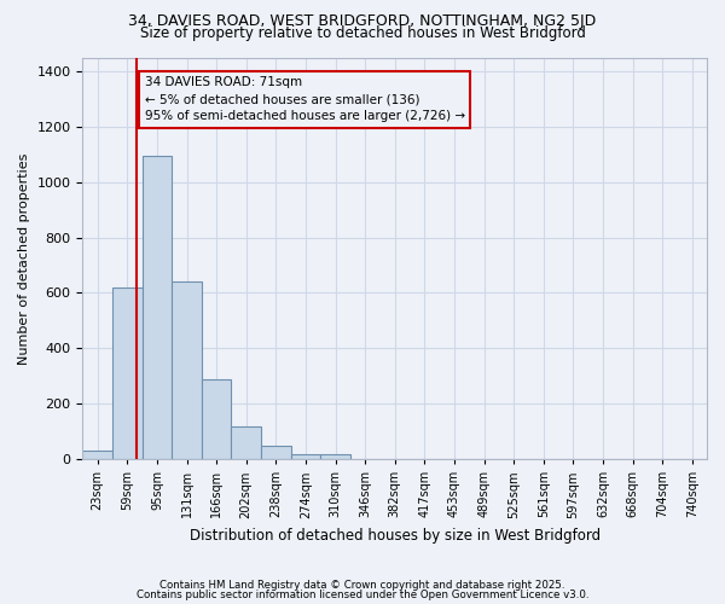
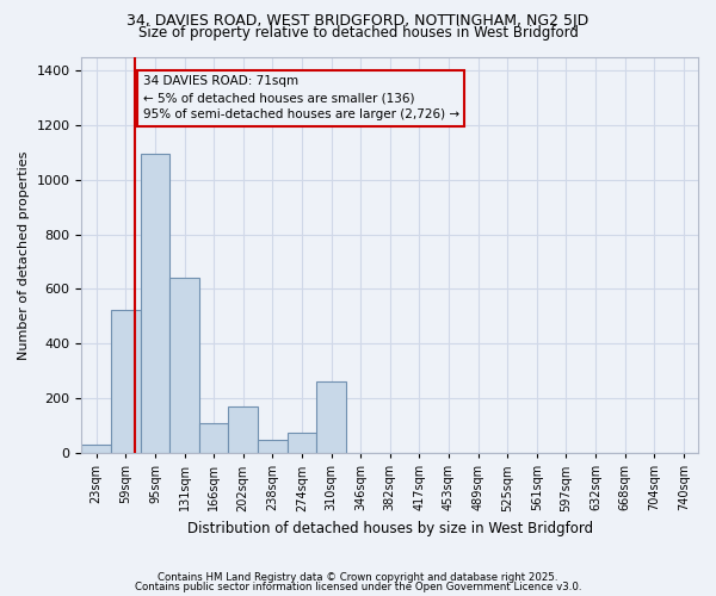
59sqm: 620 -> 525
166sqm: 290 -> 110
202sqm: 120 -> 170
274sqm: 20 -> 75
310sqm: 20 -> 260
